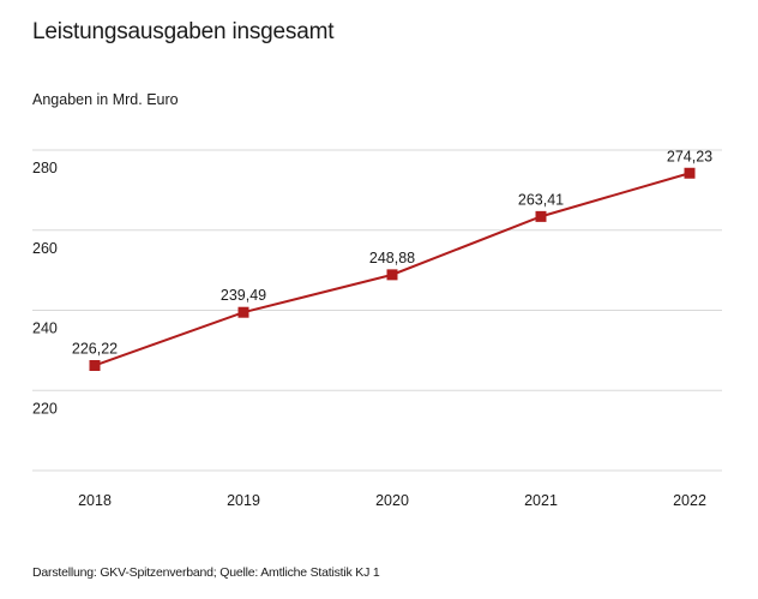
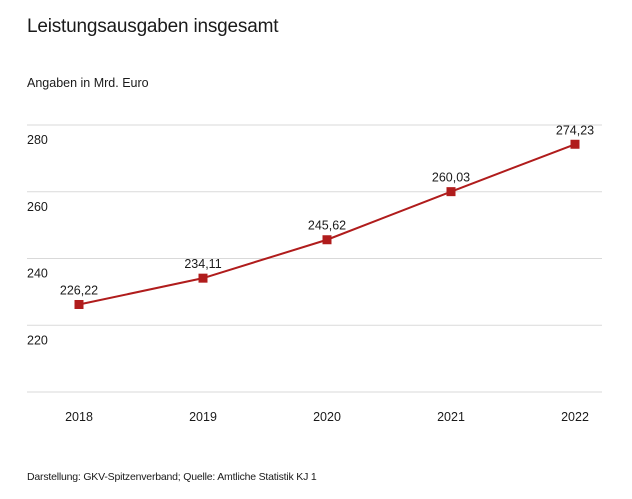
2019: 239,49 -> 234,11
2020: 248,88 -> 245,62
2021: 263,41 -> 260,03
